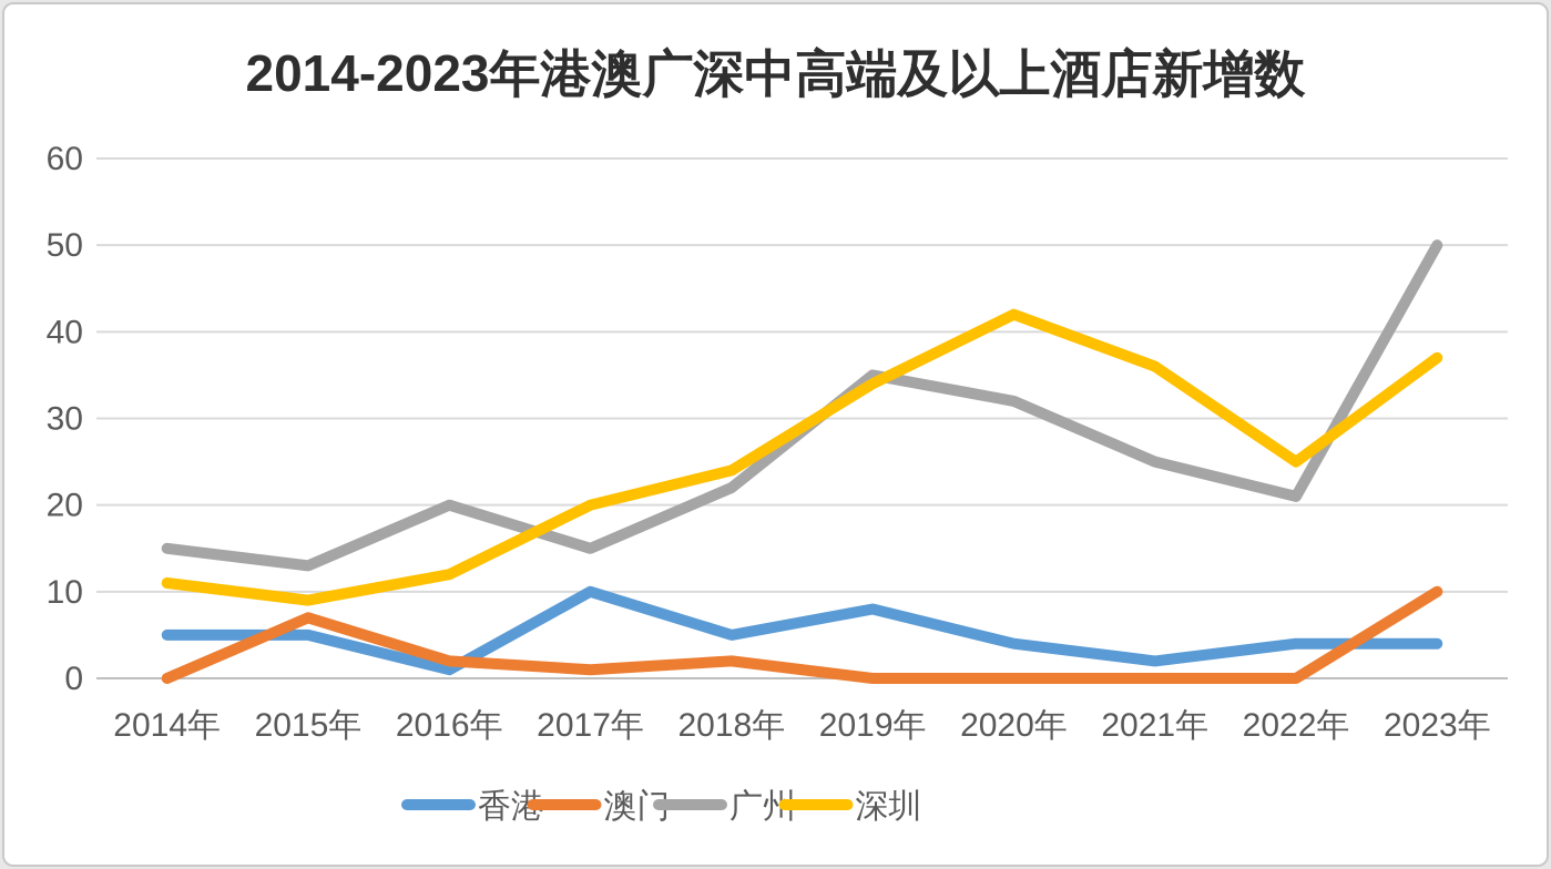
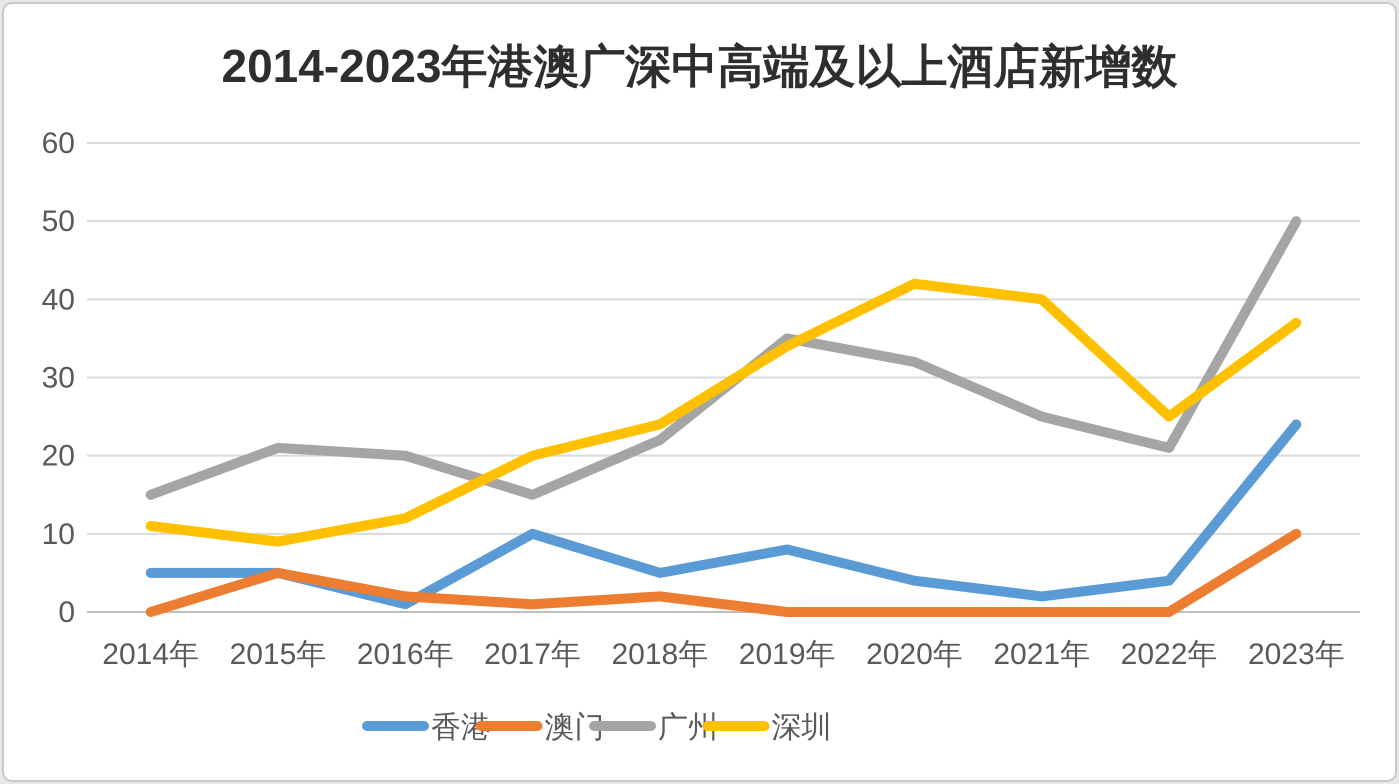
澳门/2015年: 7 -> 5
广州/2015年: 13 -> 21
深圳/2021年: 36 -> 40
香港/2023年: 4 -> 24
